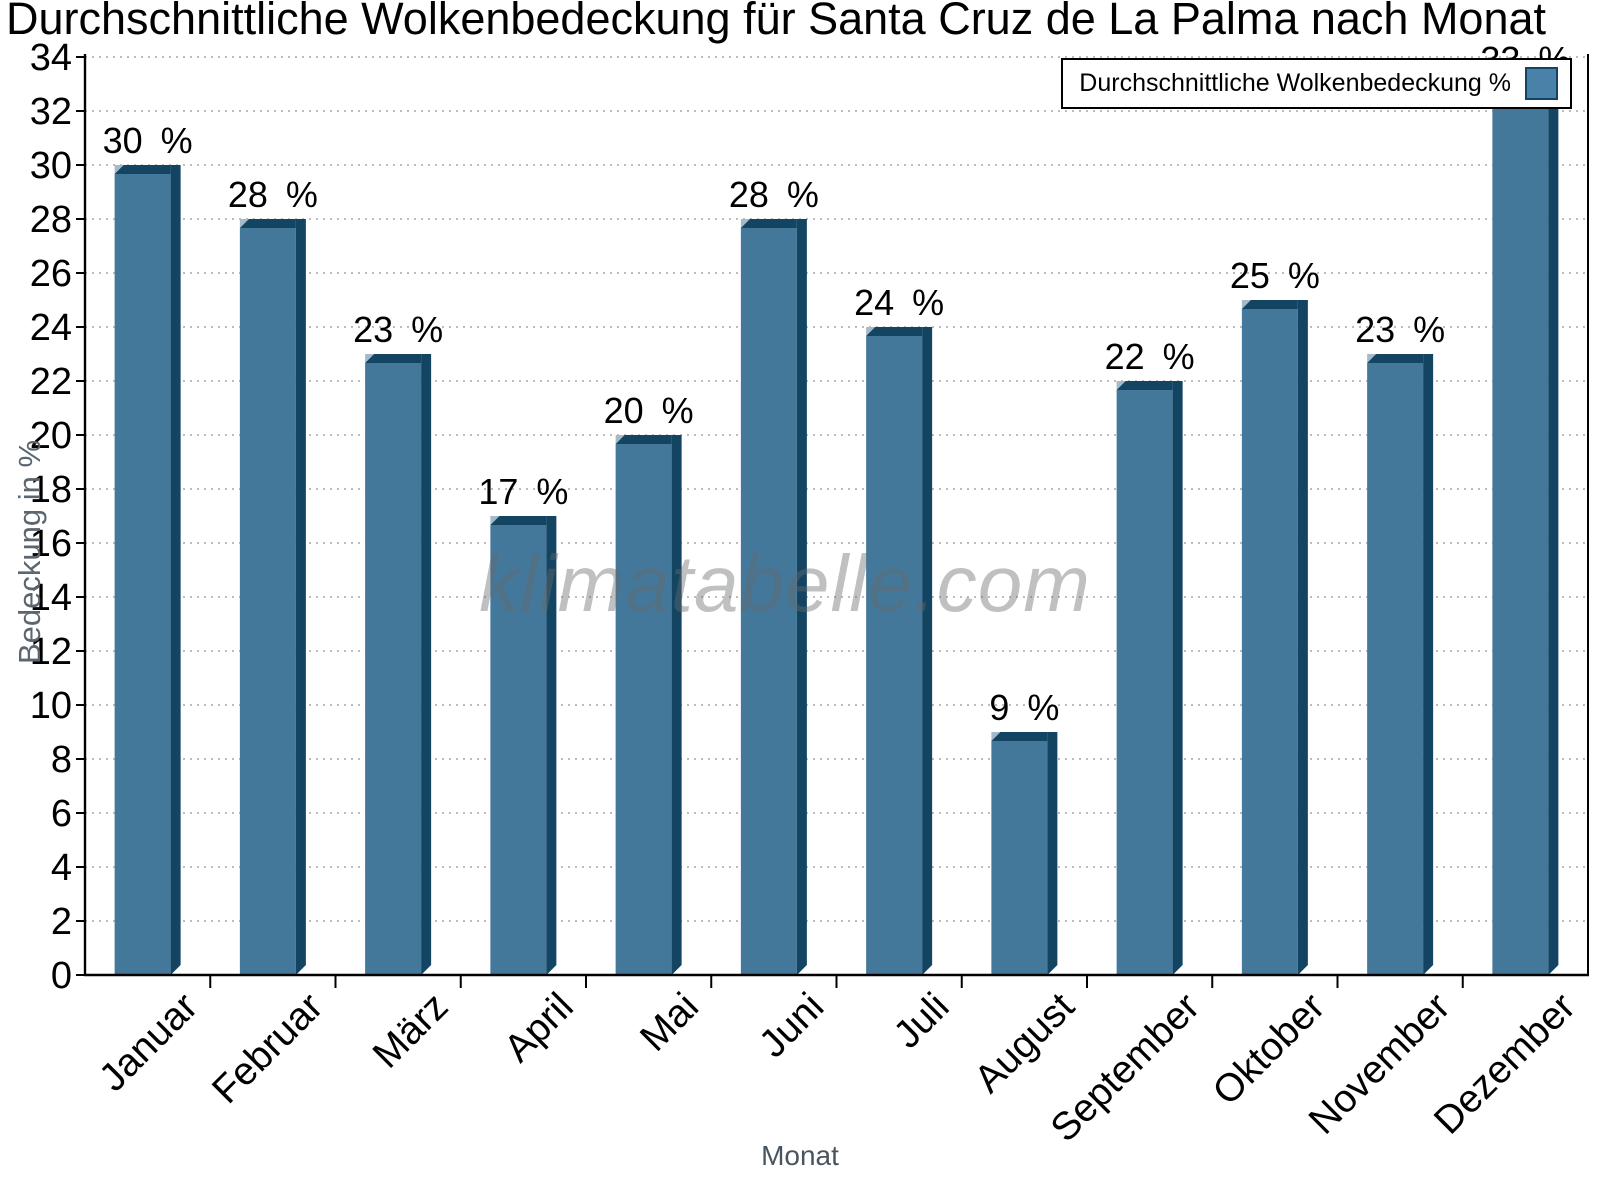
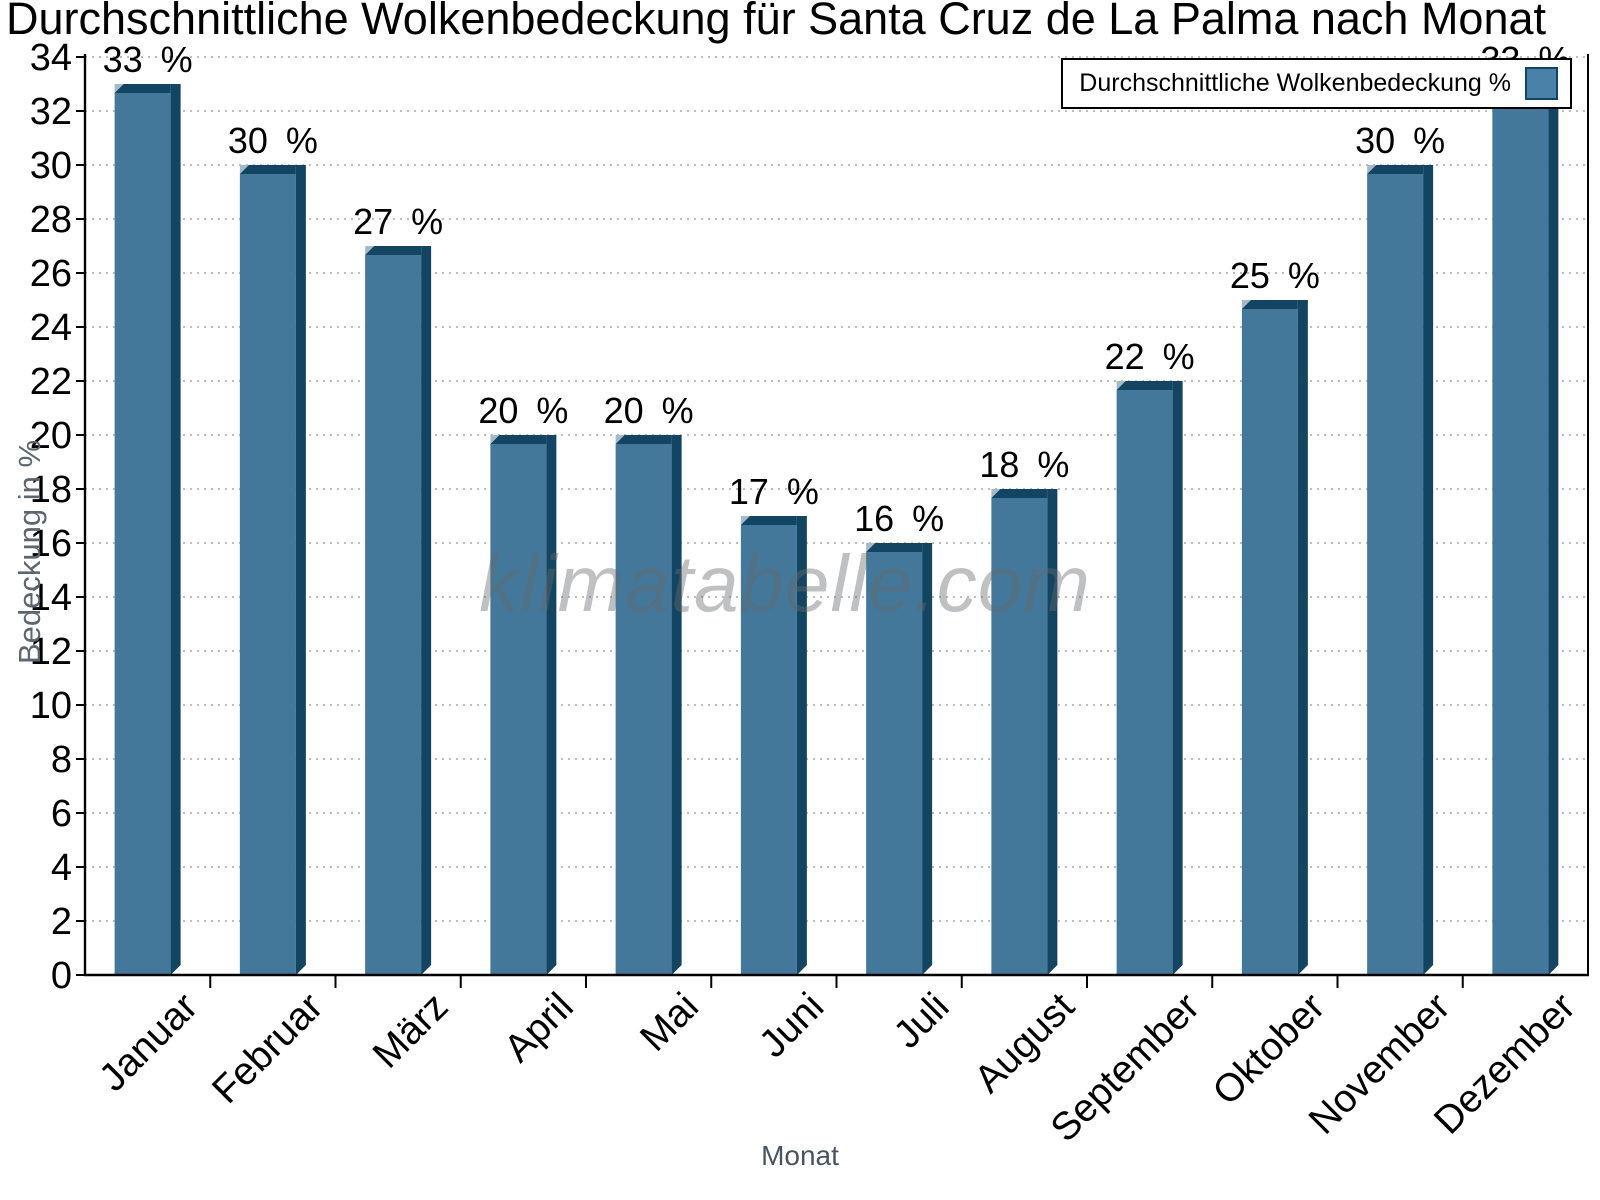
Januar: 30 -> 33
Februar: 28 -> 30
März: 23 -> 27
April: 17 -> 20
Juni: 28 -> 17
Juli: 24 -> 16
August: 9 -> 18
November: 23 -> 30
